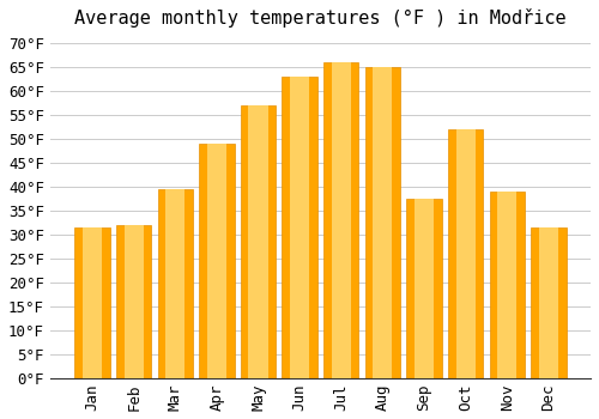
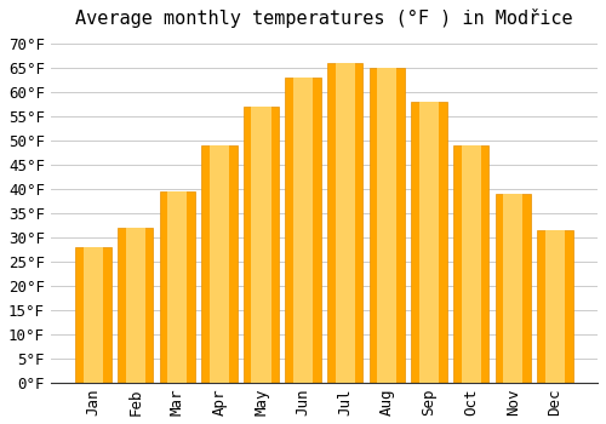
Jan: 31.5°F -> 28.0°F
Sep: 37.5°F -> 58.0°F
Oct: 52.0°F -> 49.0°F
